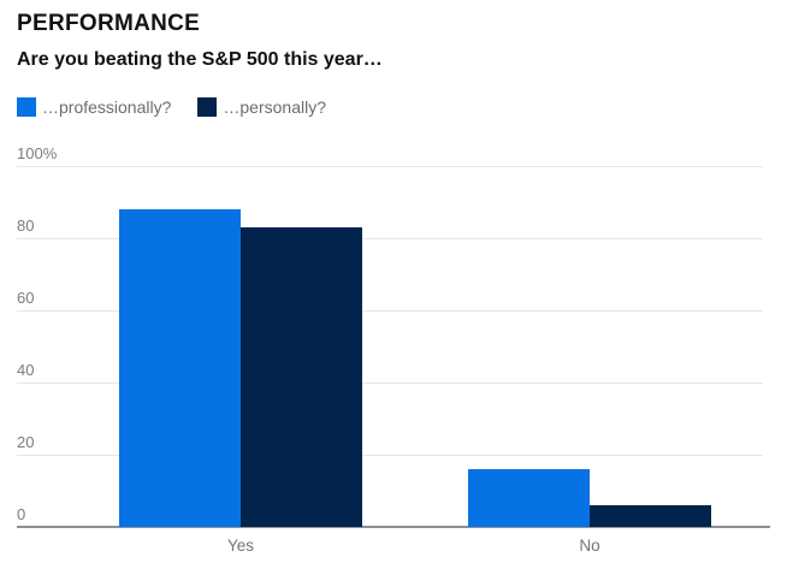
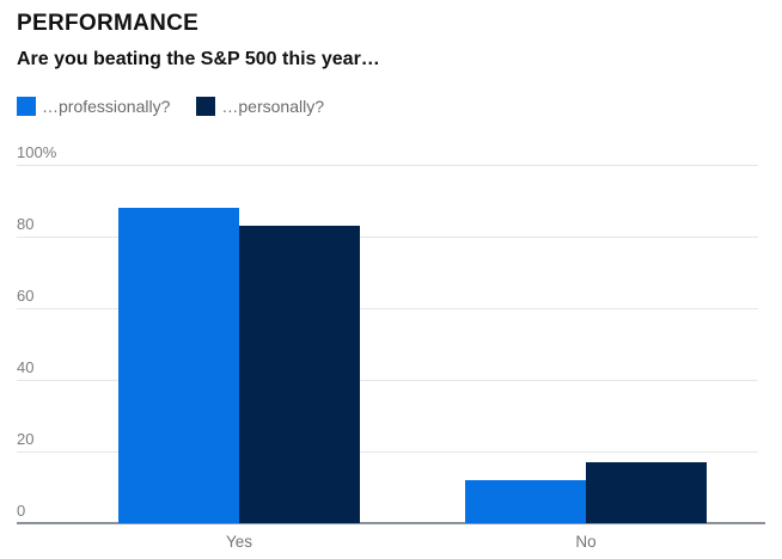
…professionally?/No: 16% -> 12%
…personally?/No: 6% -> 17%
